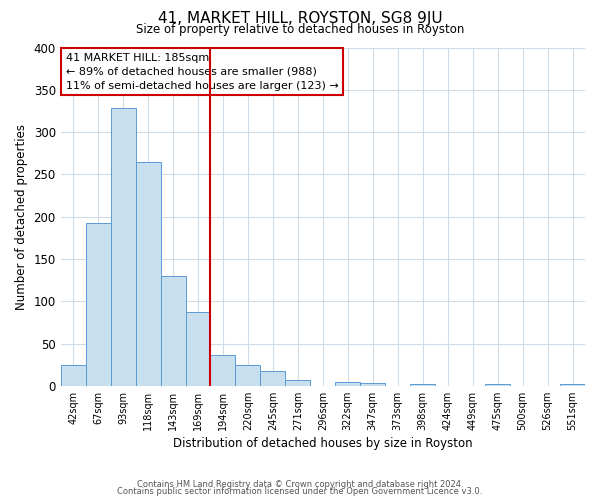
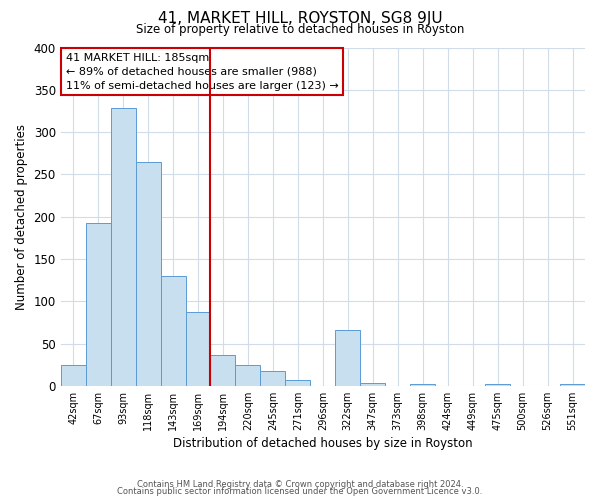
322sqm: 4 -> 66
